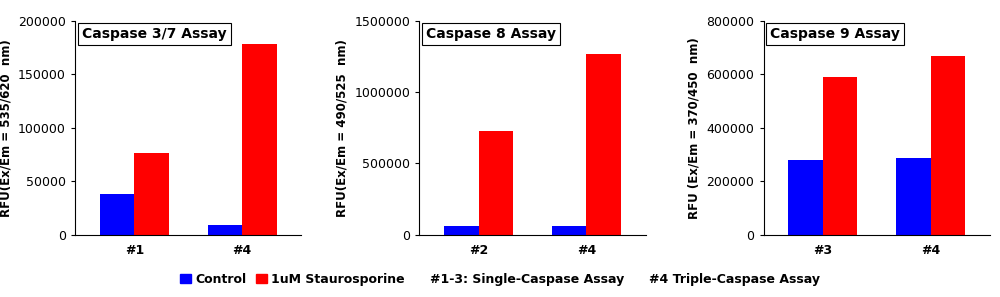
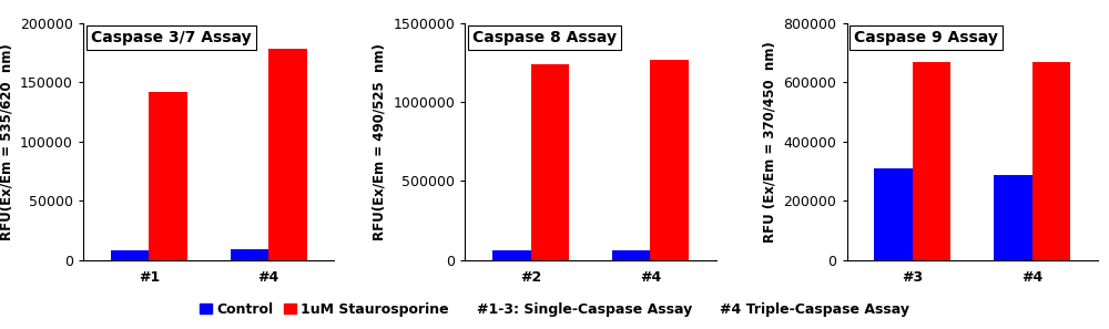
Control/#1: 38000 -> 8000
1uM Staurosporine/#1: 76000 -> 142000
1uM Staurosporine/#2: 730000 -> 1240000
Control/#3: 280000 -> 310000
1uM Staurosporine/#3: 590000 -> 670000
